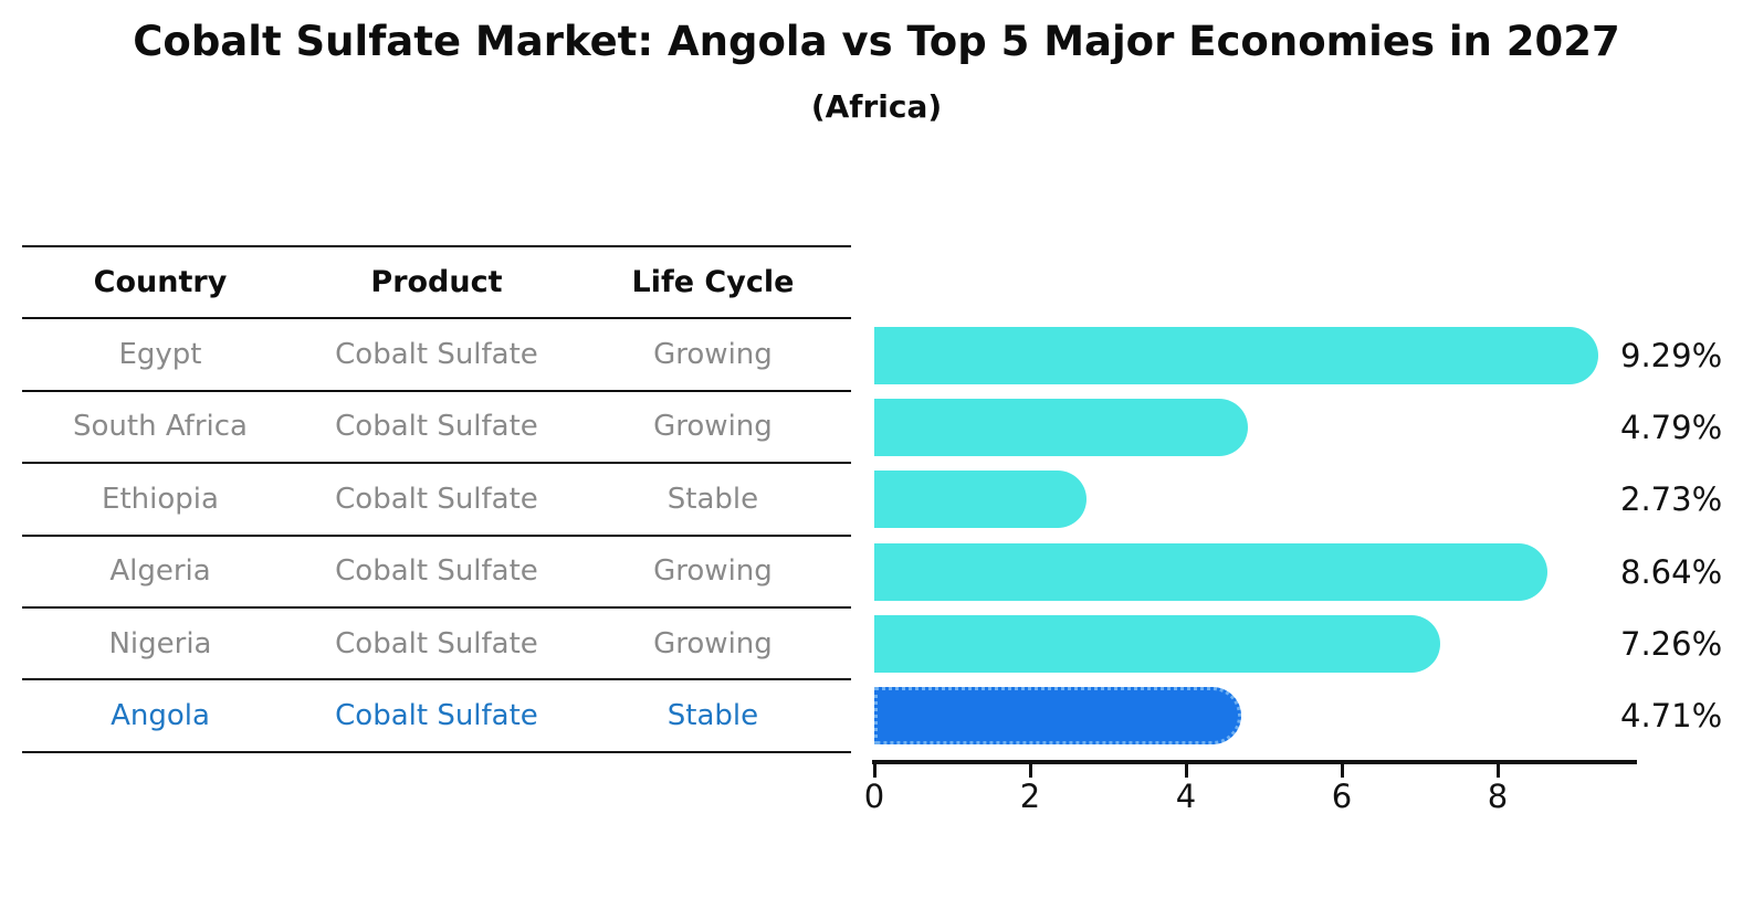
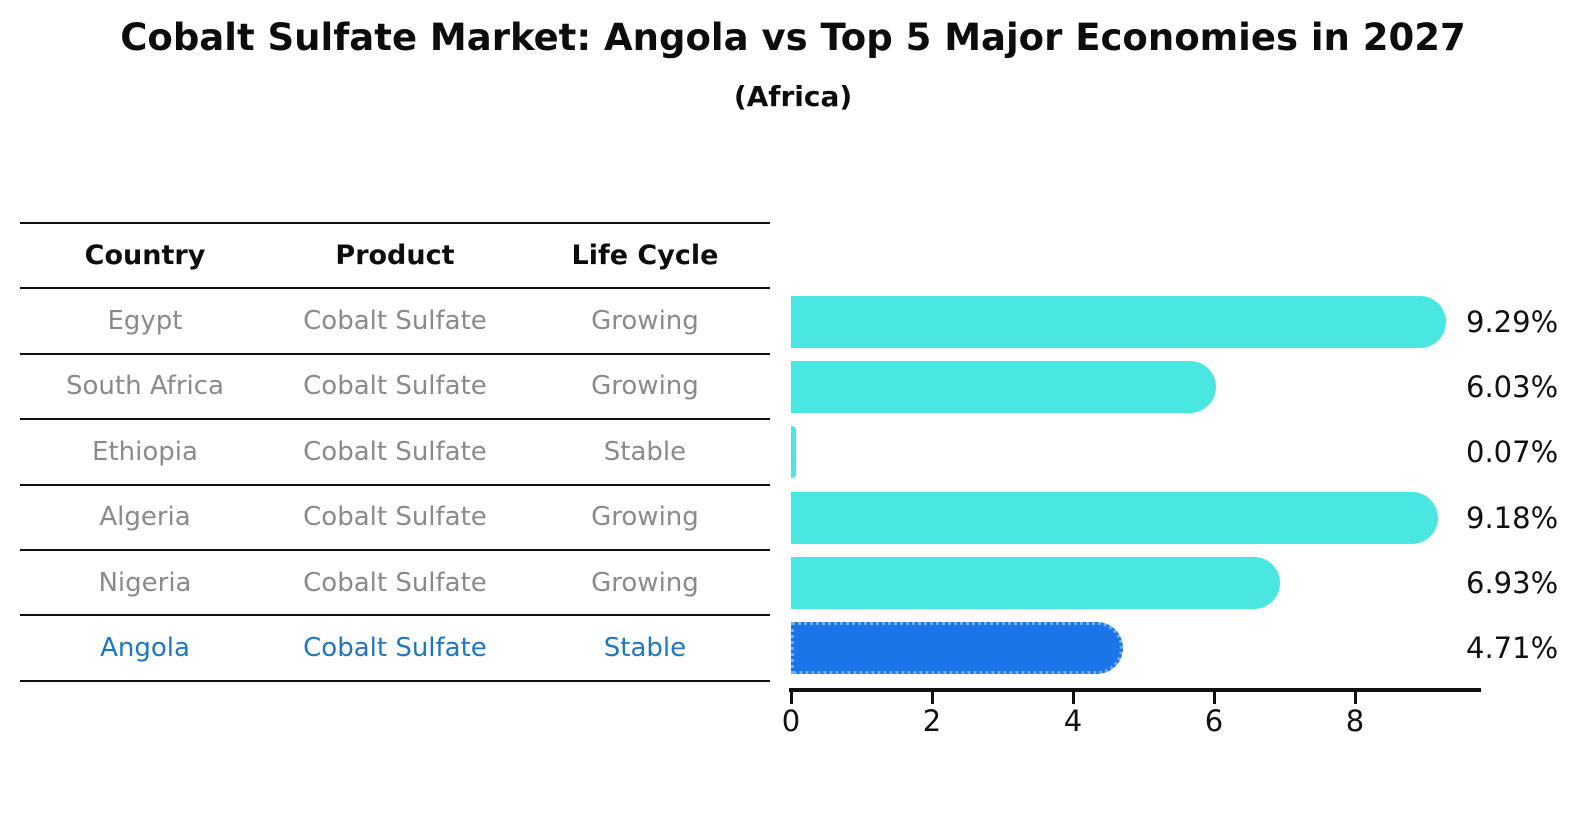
South Africa: 4.79% -> 6.03%
Ethiopia: 2.73% -> 0.07%
Algeria: 8.64% -> 9.18%
Nigeria: 7.26% -> 6.93%
